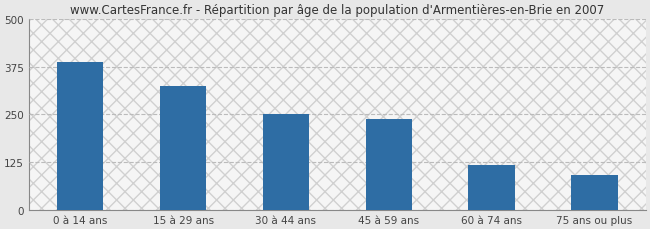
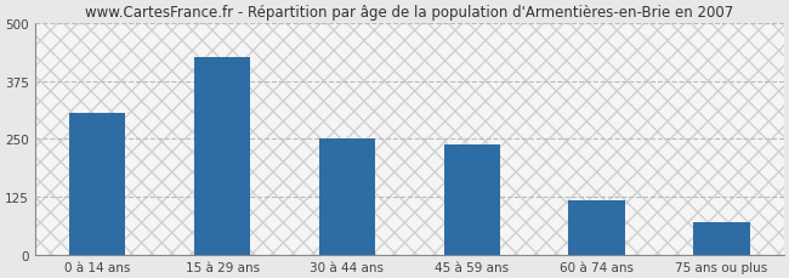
0 à 14 ans: 388 -> 305
15 à 29 ans: 323 -> 425
75 ans ou plus: 92 -> 70
